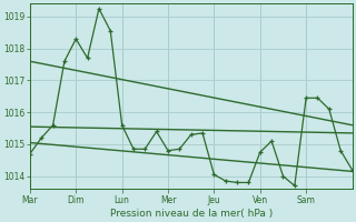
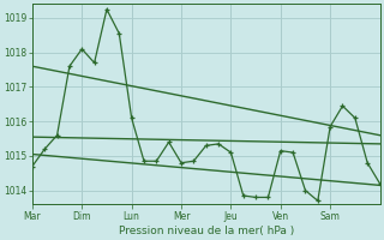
Dim: 1018.30 -> 1018.10
Lun: 1015.60 -> 1016.10
Jeu: 1014.05 -> 1015.10
Ven: 1014.75 -> 1015.15
Sam: 1016.45 -> 1015.85
